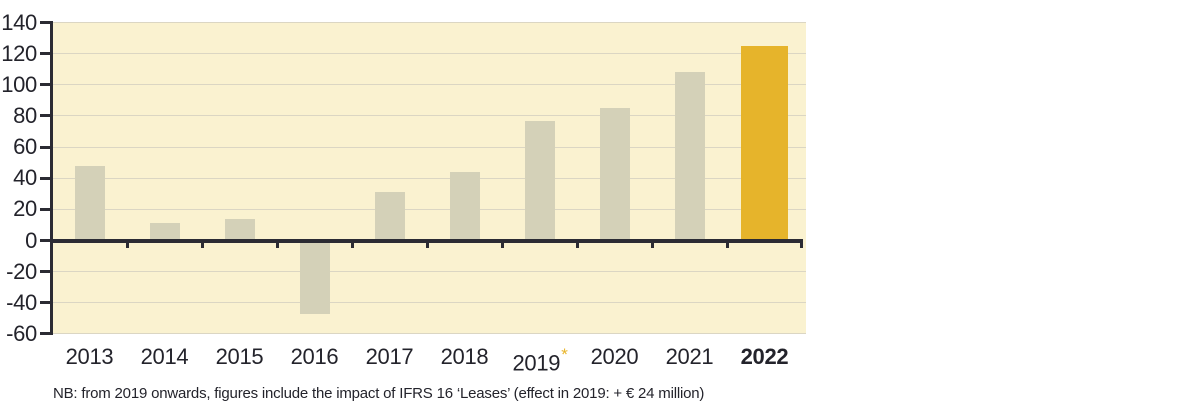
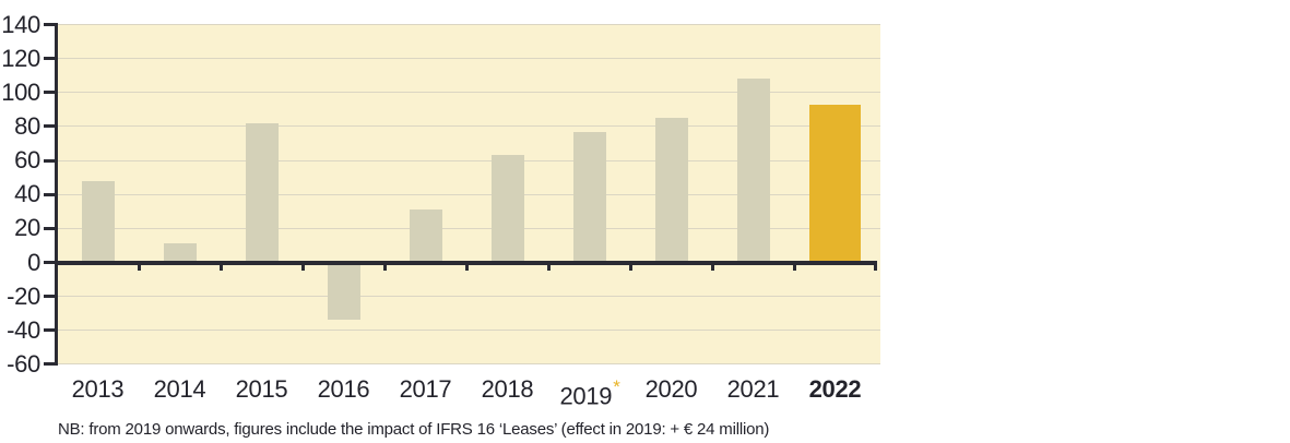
2015: 14 -> 82
2016: -47 -> -34
2018: 44 -> 63
2022: 125 -> 93
